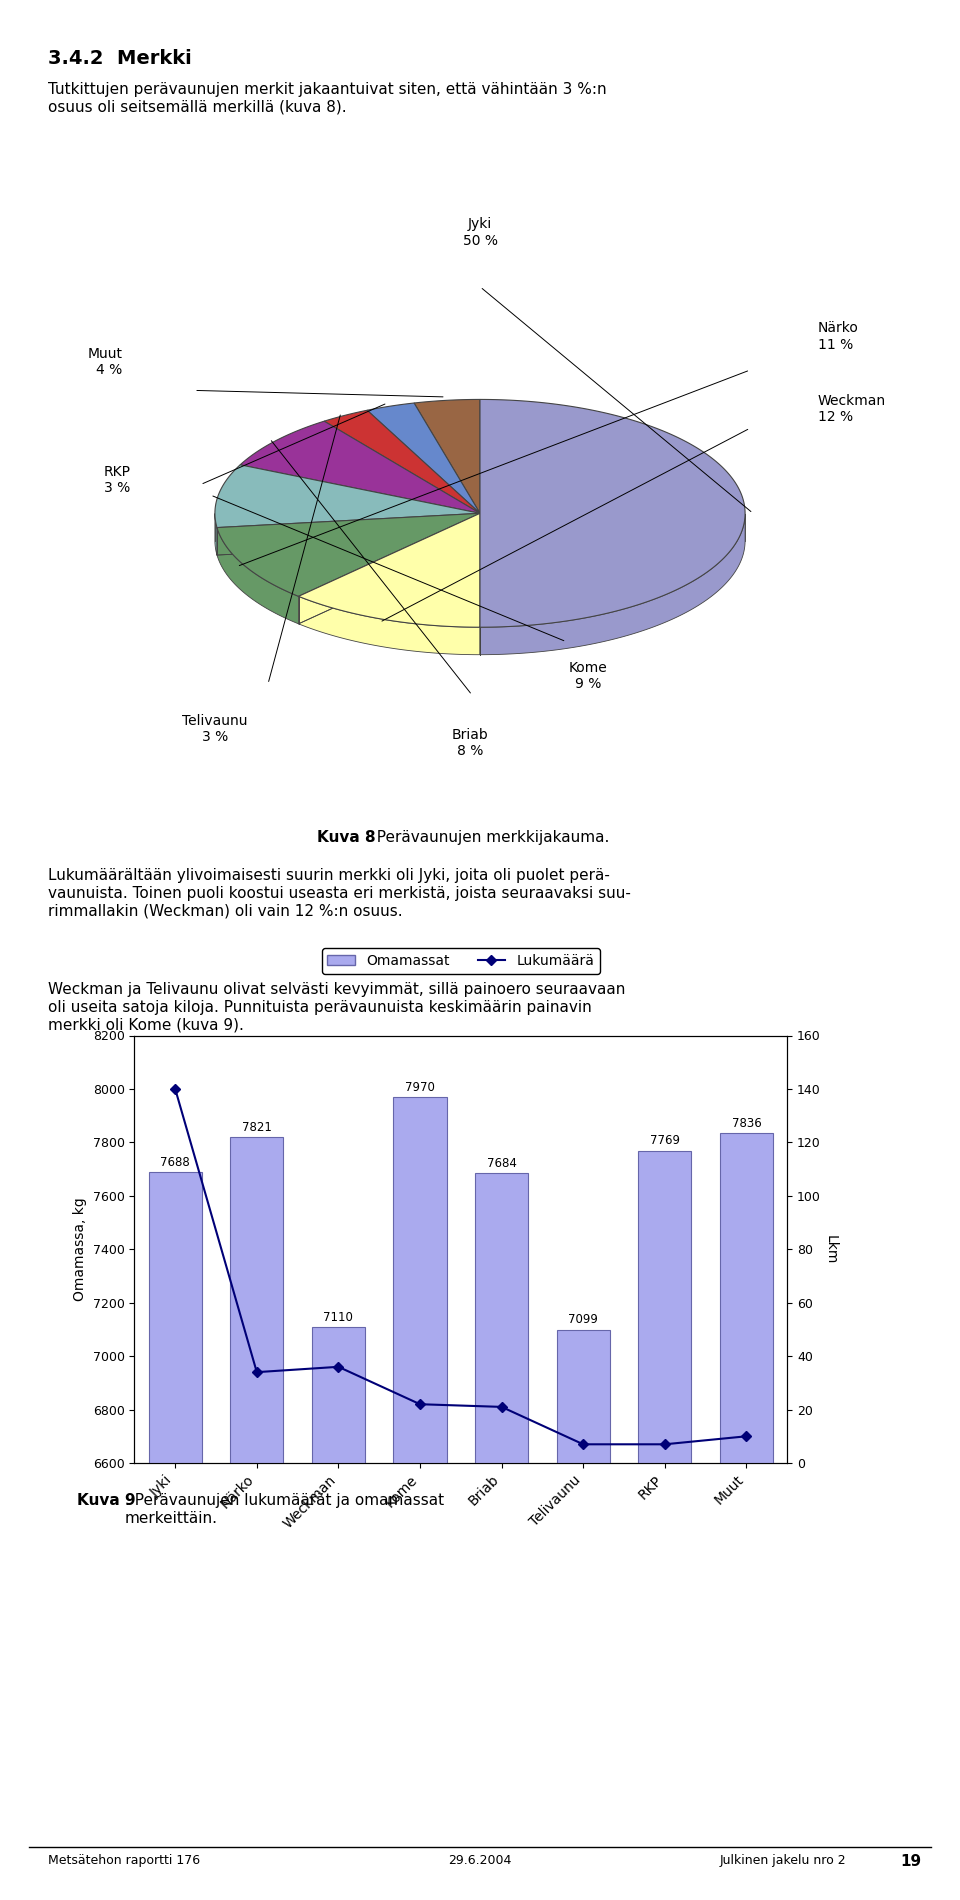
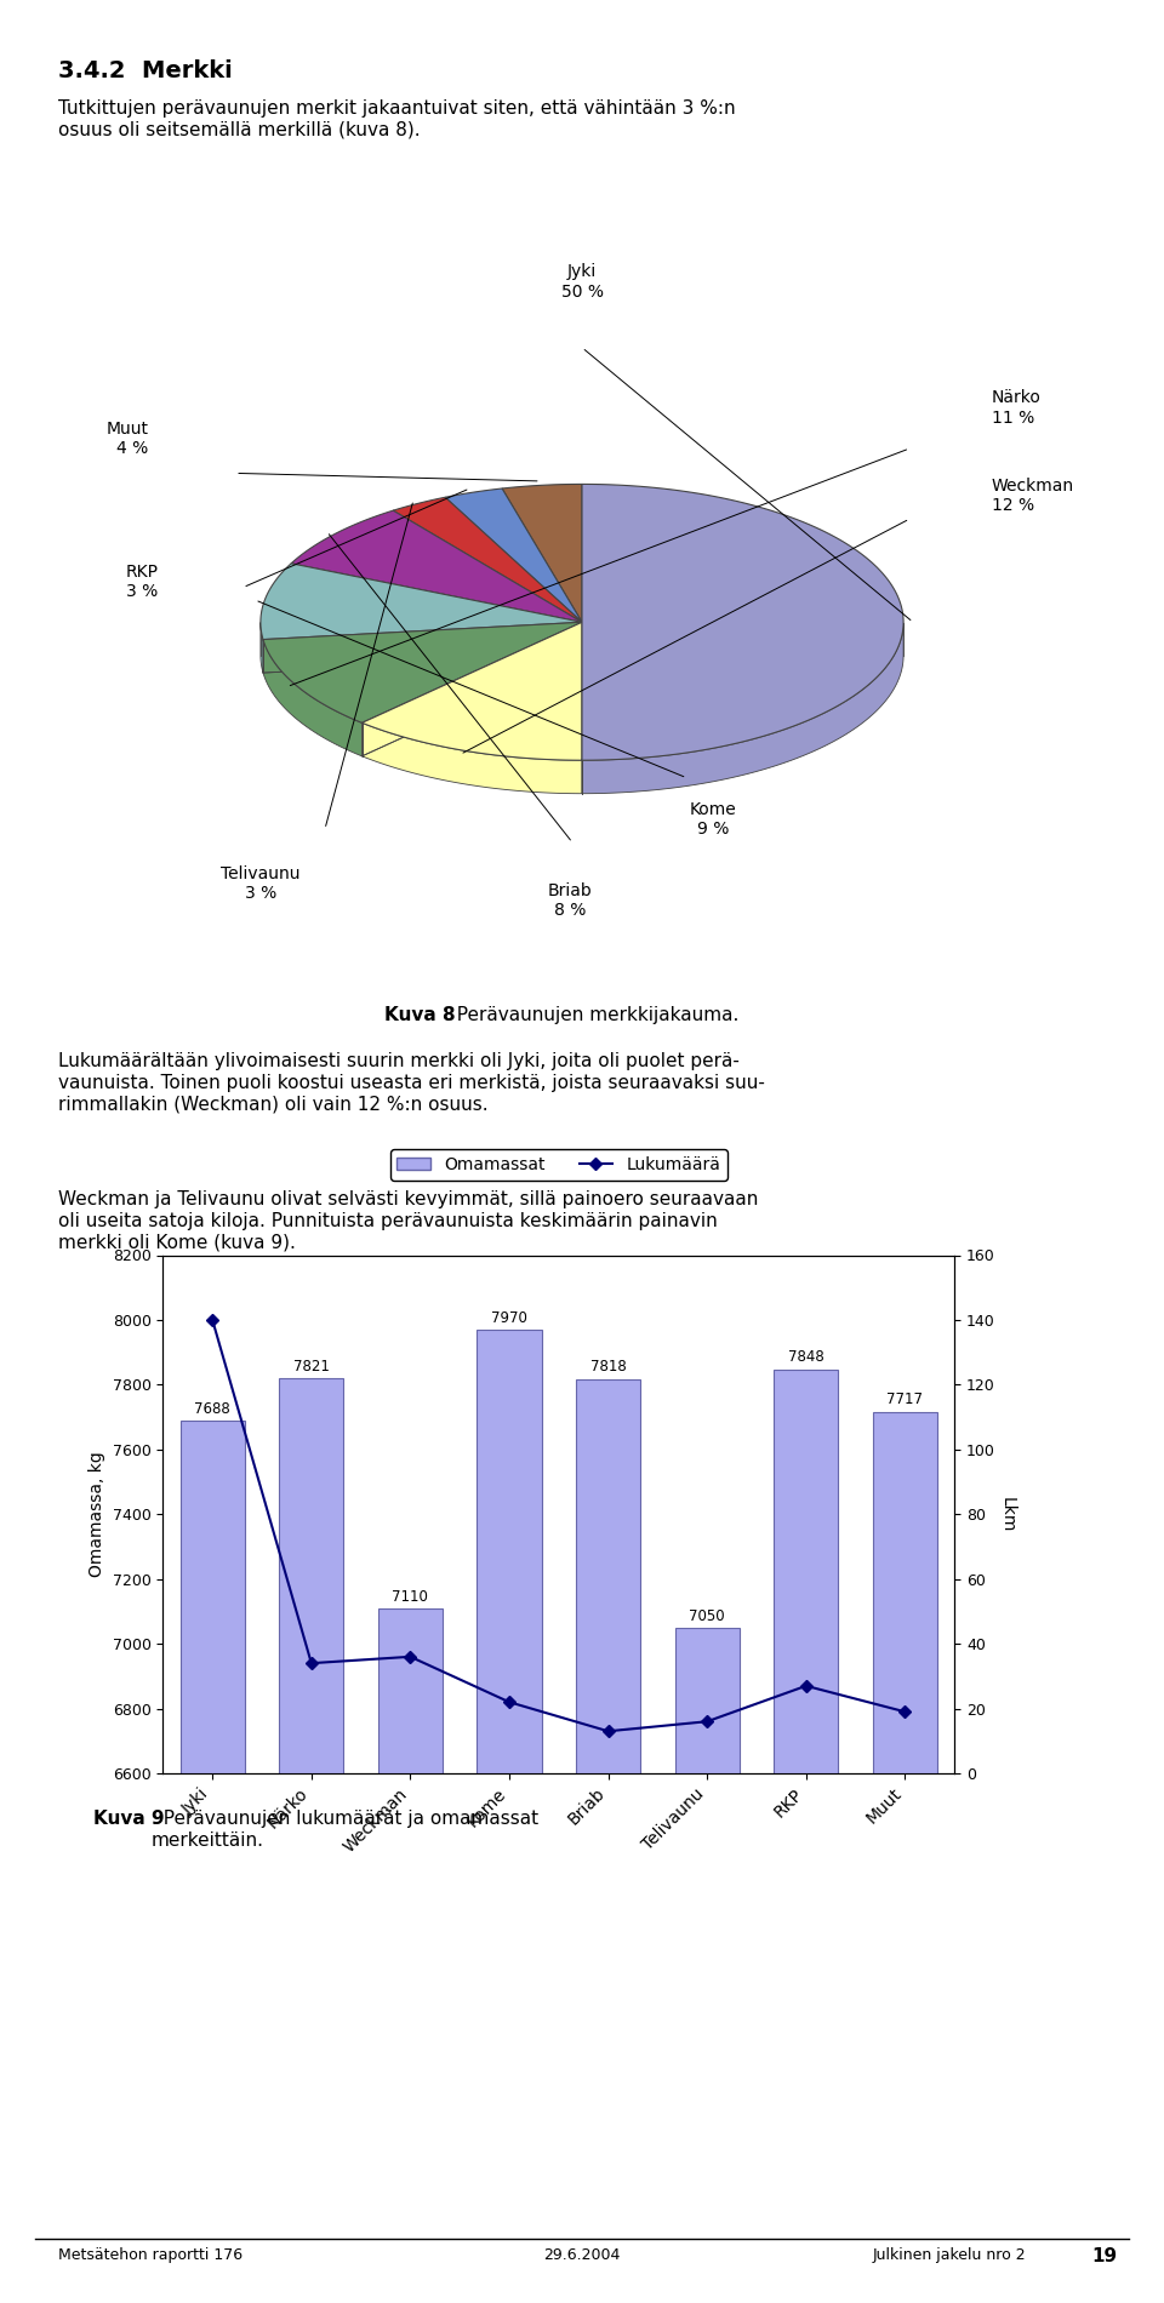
Omamassat/Briab: 7684 -> 7818
Lukumäärä/Briab: 21 -> 13
Omamassat/Telivaunu: 7099 -> 7050
Lukumäärä/Telivaunu: 7 -> 16
Omamassat/RKP: 7769 -> 7848
Lukumäärä/RKP: 7 -> 27
Omamassat/Muut: 7836 -> 7717
Lukumäärä/Muut: 10 -> 19
